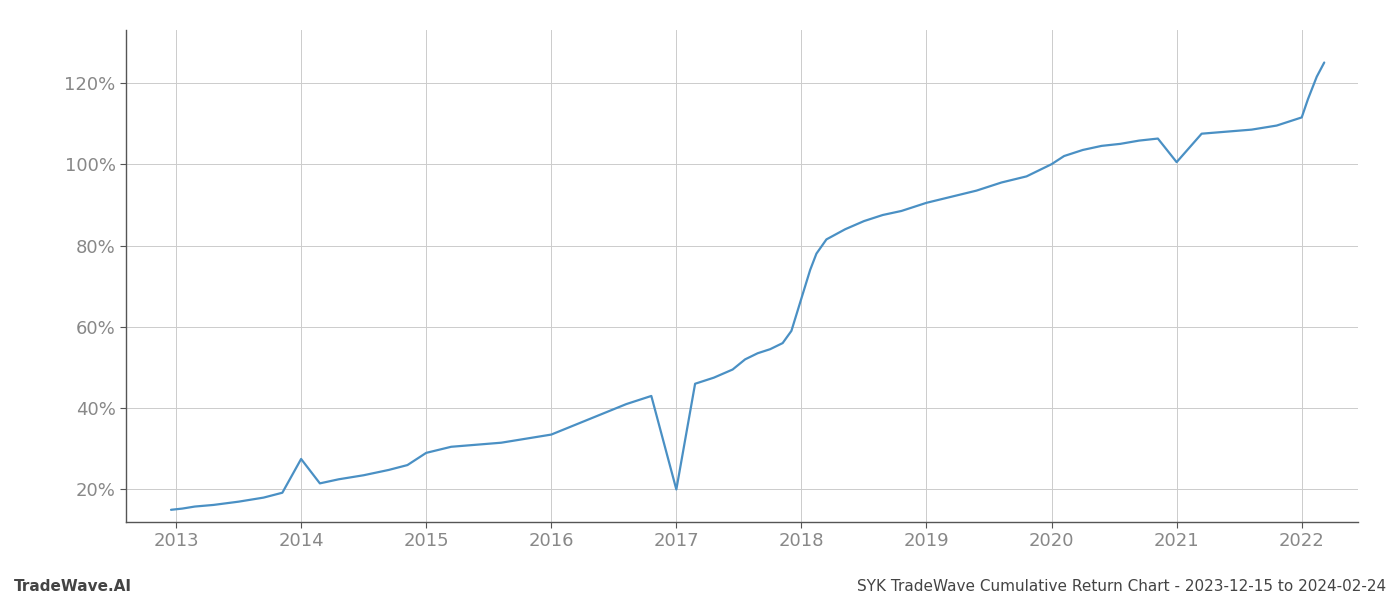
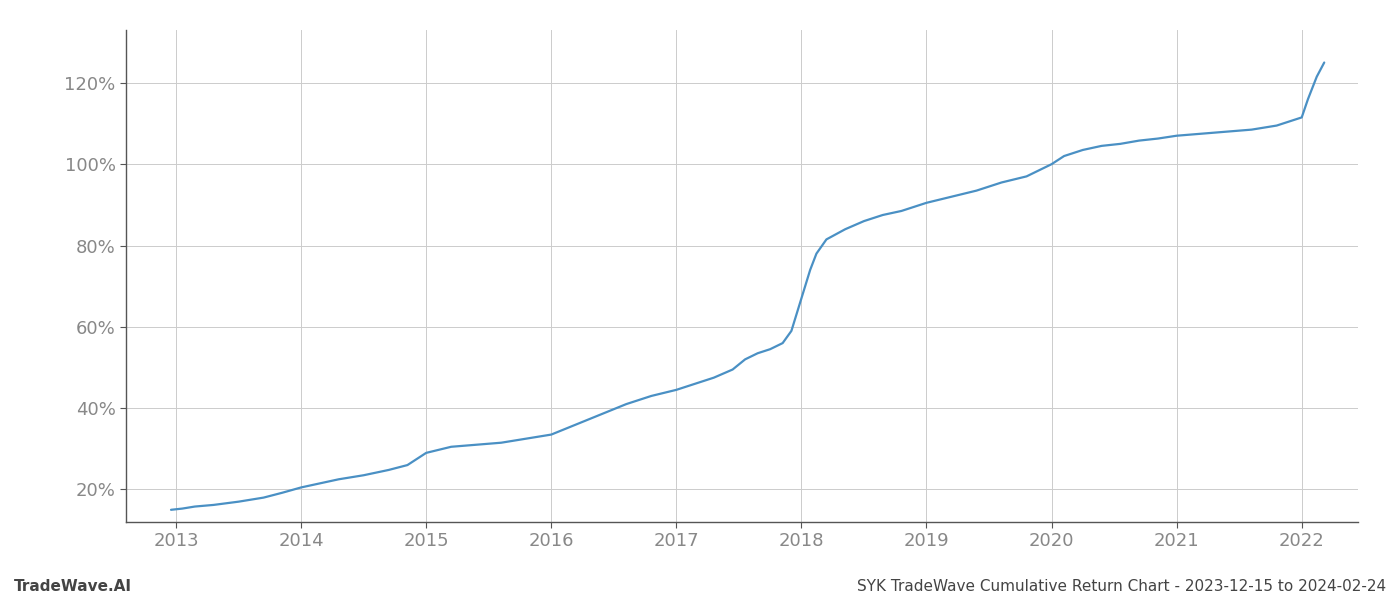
2014: 27.5% -> 20.5%
2017: 20.0% -> 44.5%
2021: 100.5% -> 107.0%
